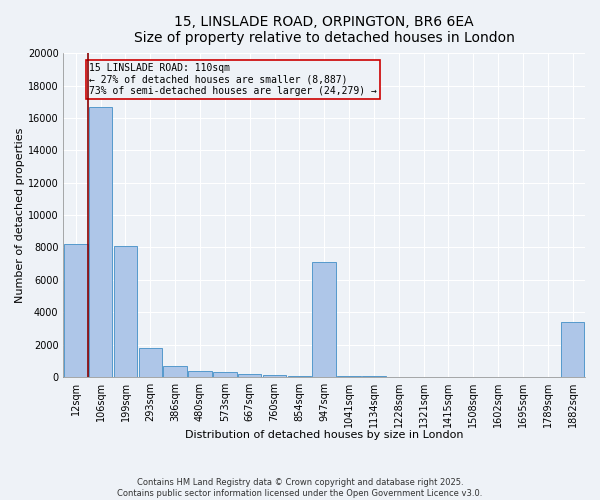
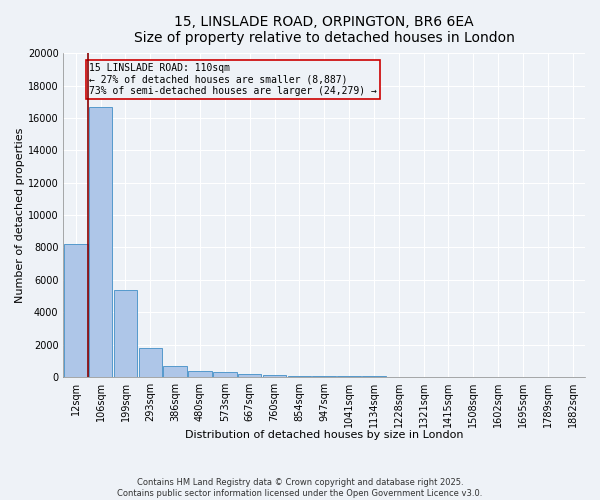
199sqm: 8100 -> 5400
947sqm: 7100 -> 0
1882sqm: 3400 -> 0
